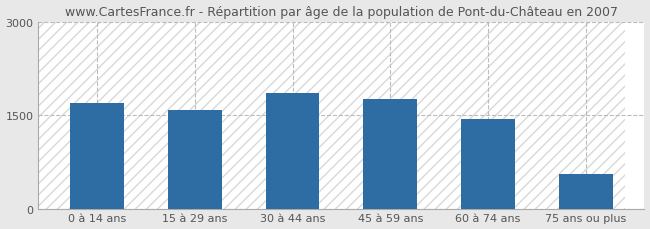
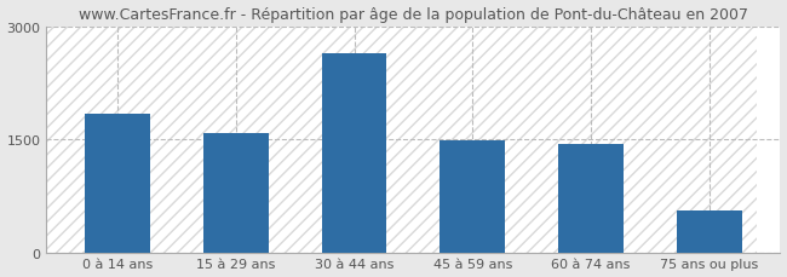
0 à 14 ans: 1700 -> 1840
30 à 44 ans: 1850 -> 2640
45 à 59 ans: 1760 -> 1480
